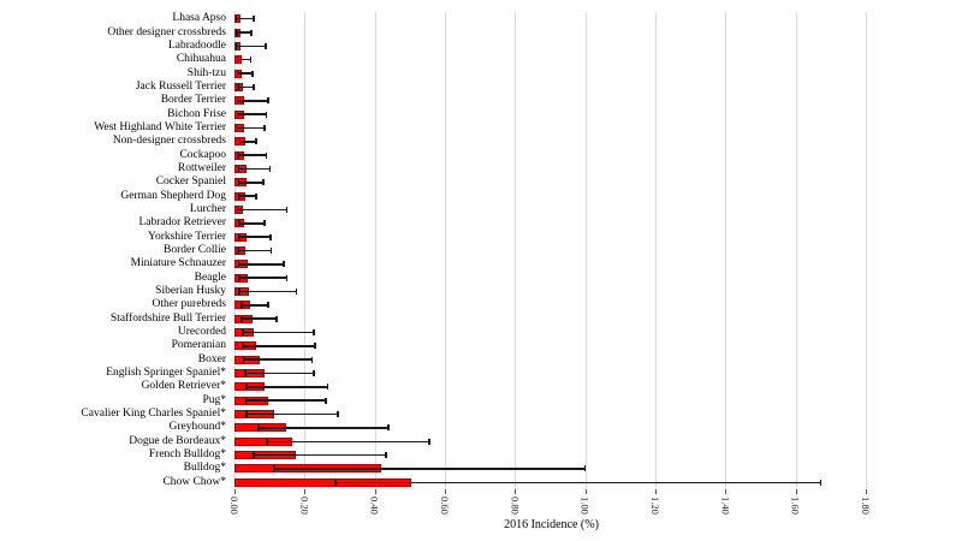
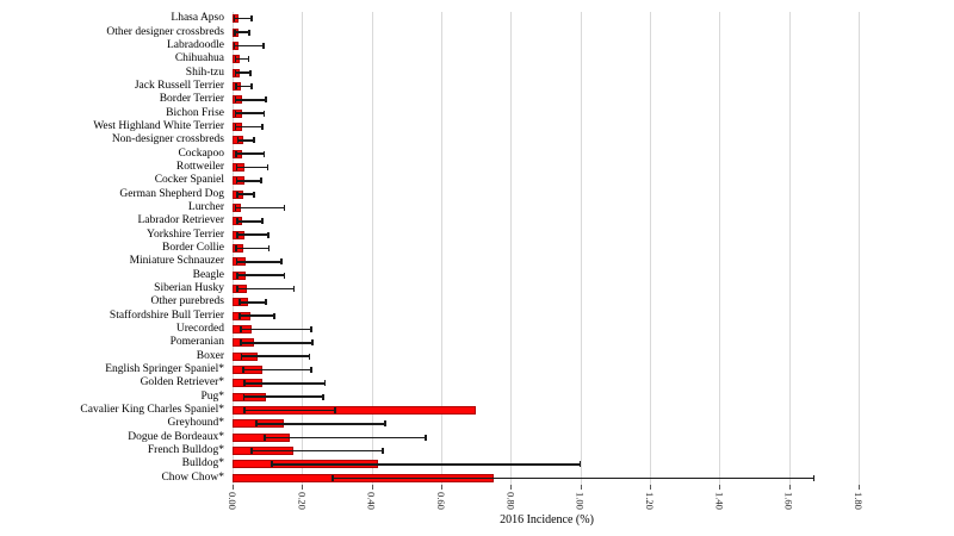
2016 Incidence (%)/Cavalier King Charles Spaniel*: 0.11 -> 0.70
2016 Incidence (%)/Chow Chow*: 0.51 -> 0.75
